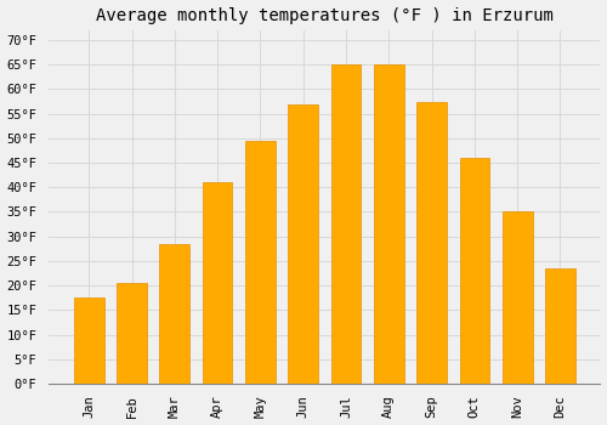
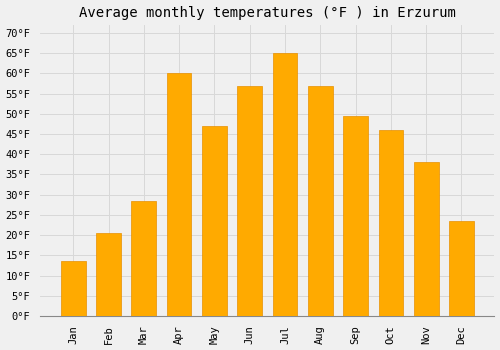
Jan: 17.5°F -> 13.5°F
Apr: 41.0°F -> 60.0°F
May: 49.5°F -> 47.0°F
Aug: 65.0°F -> 57.0°F
Sep: 57.5°F -> 49.5°F
Nov: 35.0°F -> 38.0°F
